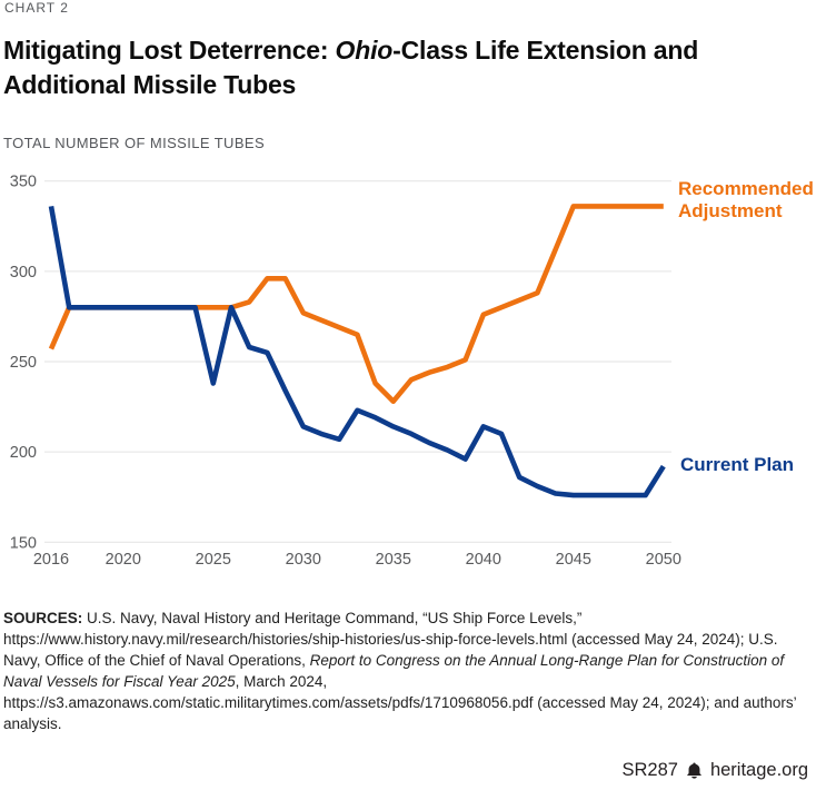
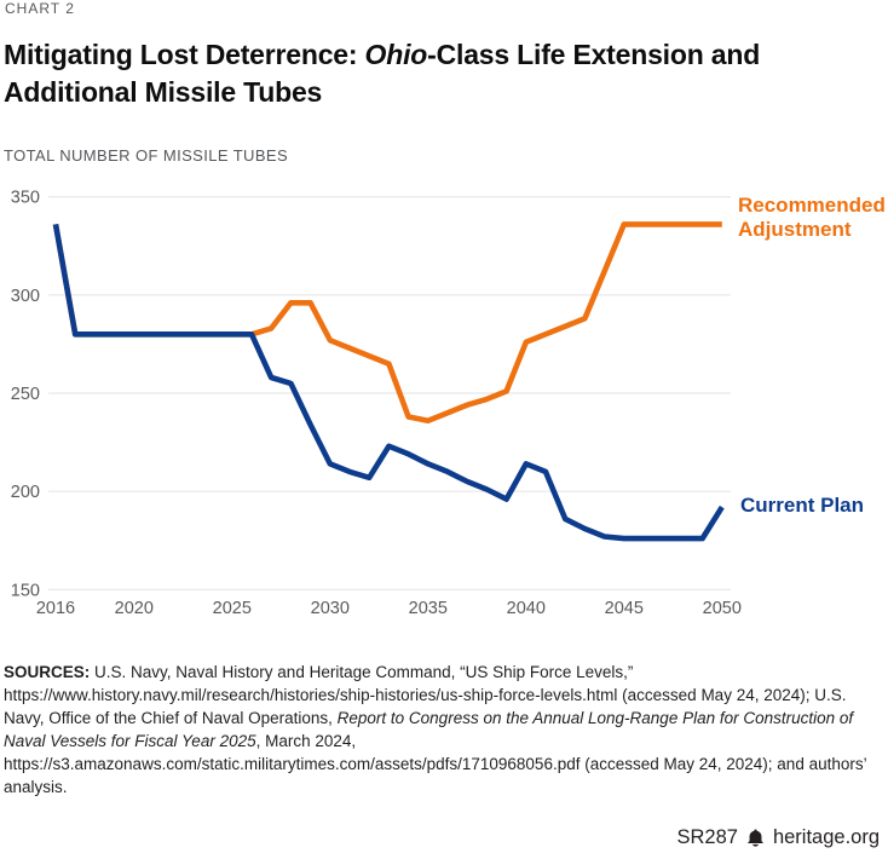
Recommended Adjustment/2016: 257 -> 336
Current Plan/2025: 238 -> 280
Recommended Adjustment/2035: 228 -> 236
